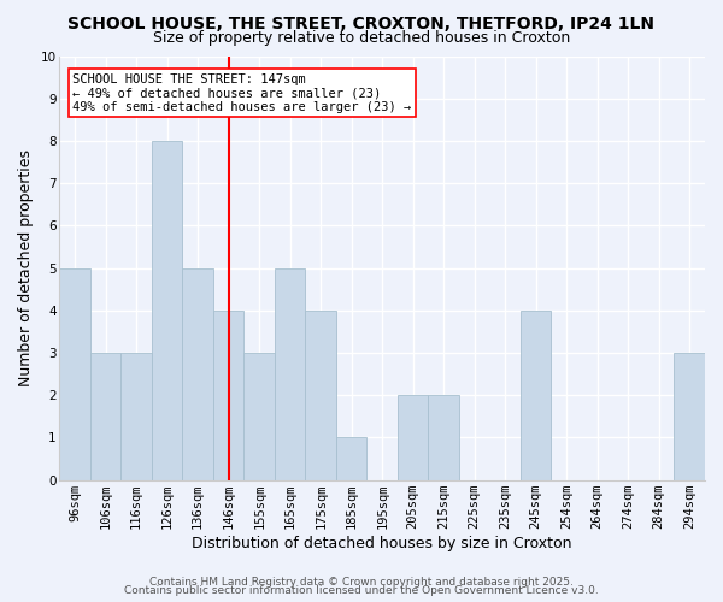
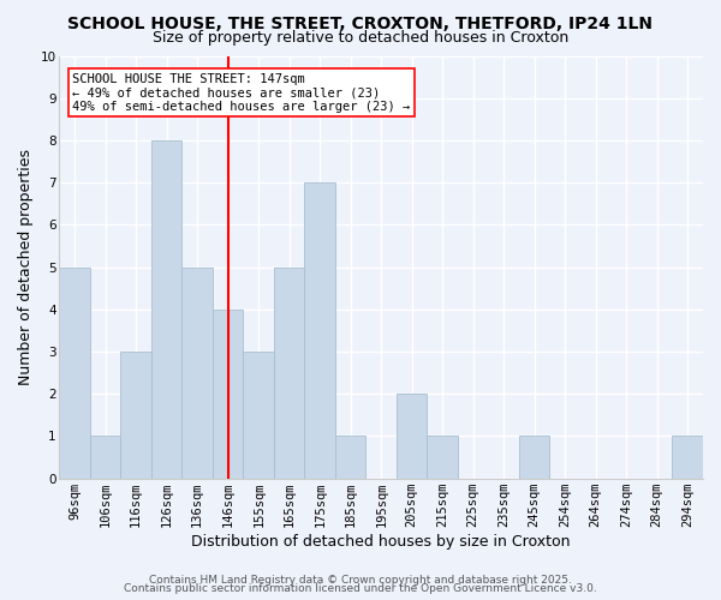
106sqm: 3 -> 1
175sqm: 4 -> 7
215sqm: 2 -> 1
245sqm: 4 -> 1
294sqm: 3 -> 1
